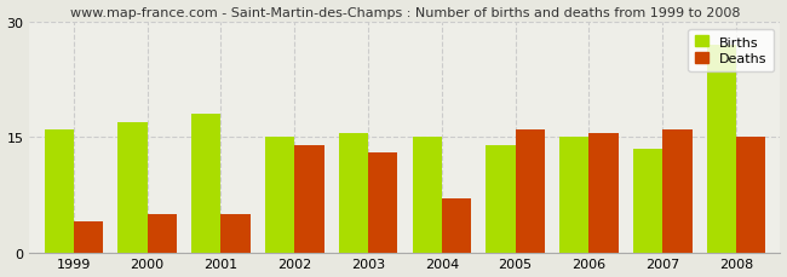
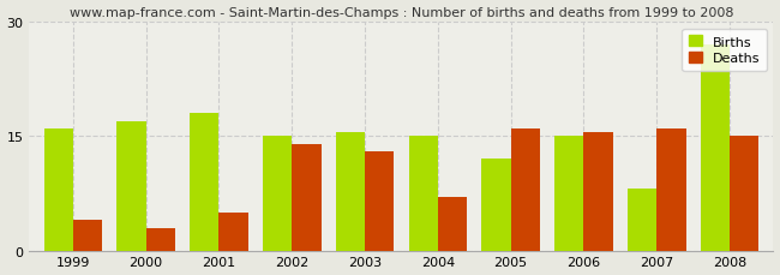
Deaths/2000: 5.0 -> 3.0
Births/2005: 14.0 -> 12.0
Births/2007: 13.5 -> 8.2
